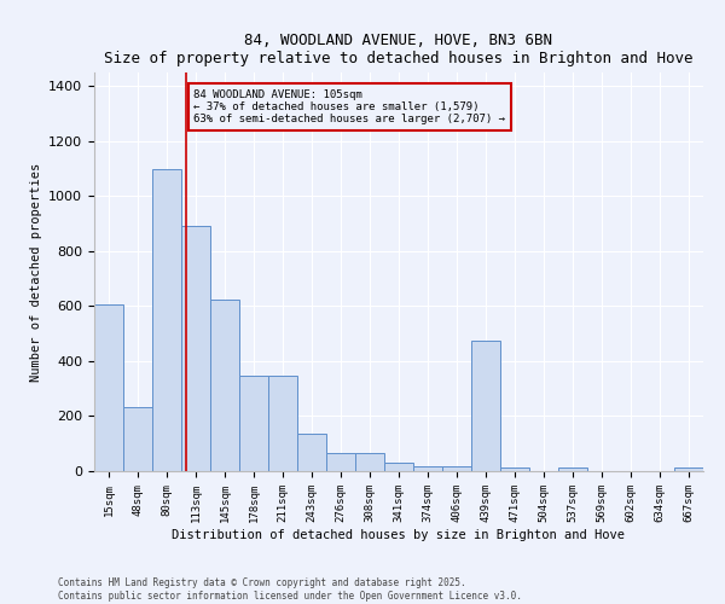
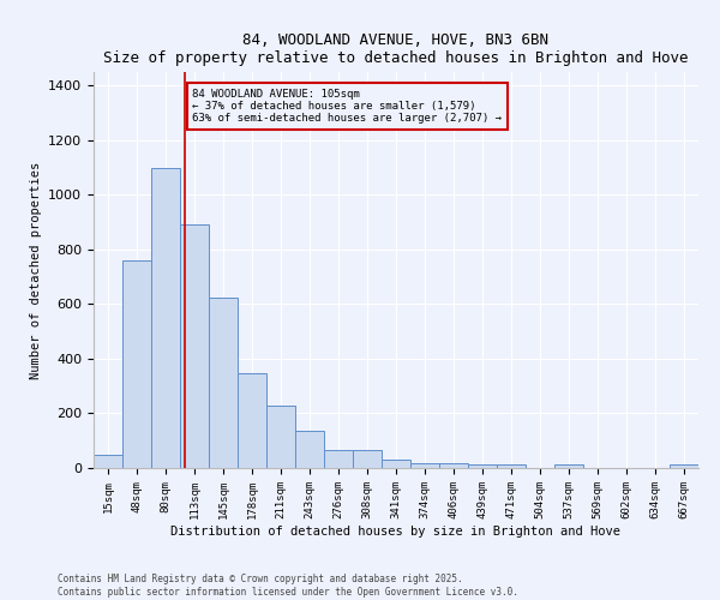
15sqm: 605 -> 50
48sqm: 235 -> 760
211sqm: 345 -> 230
439sqm: 475 -> 15
